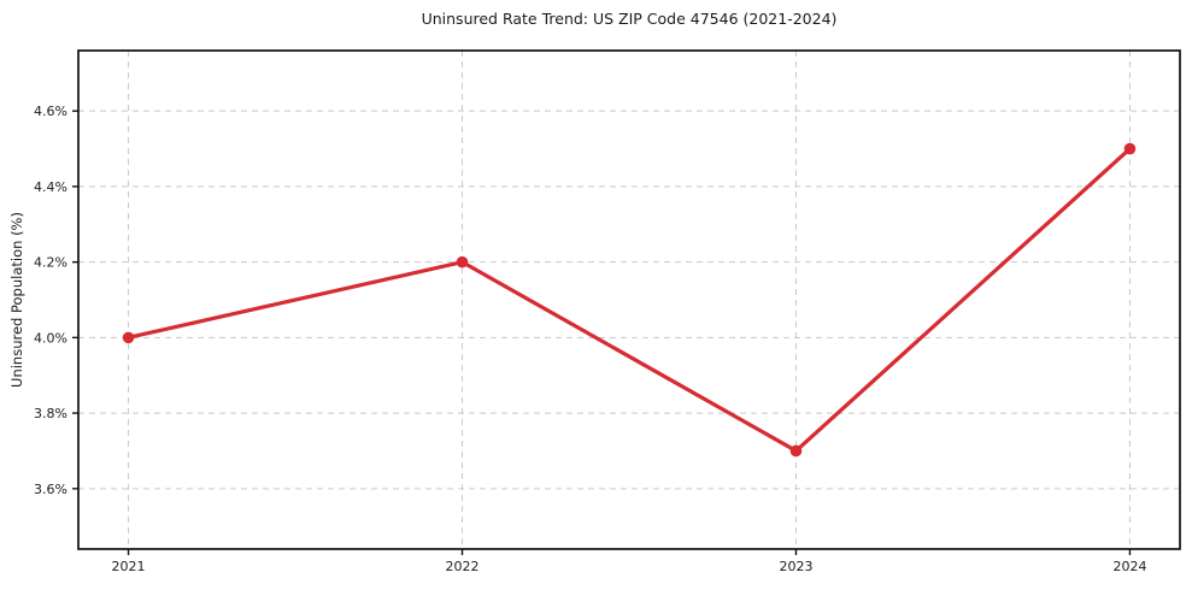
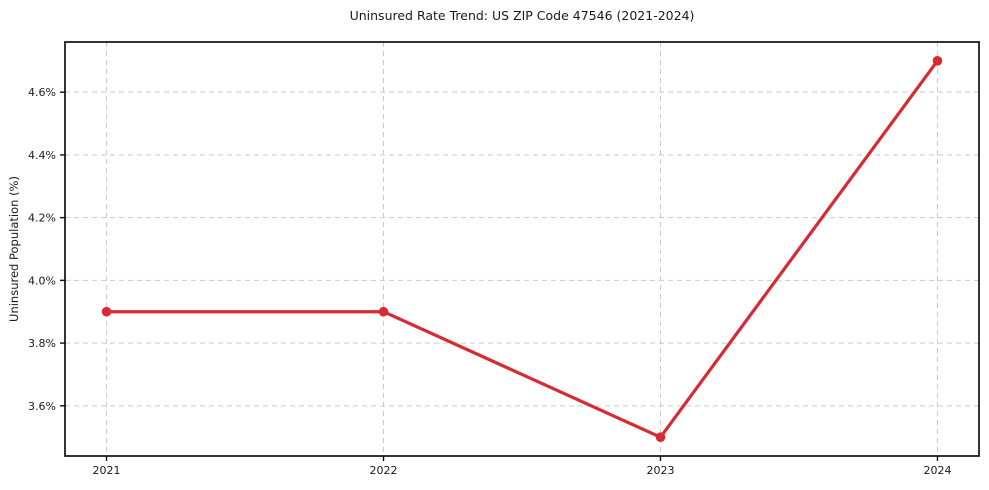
2021: 4.0% -> 3.9%
2022: 4.2% -> 3.9%
2023: 3.7% -> 3.5%
2024: 4.5% -> 4.7%
